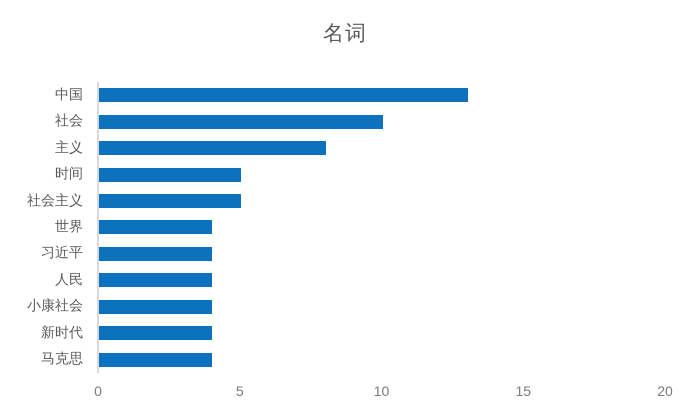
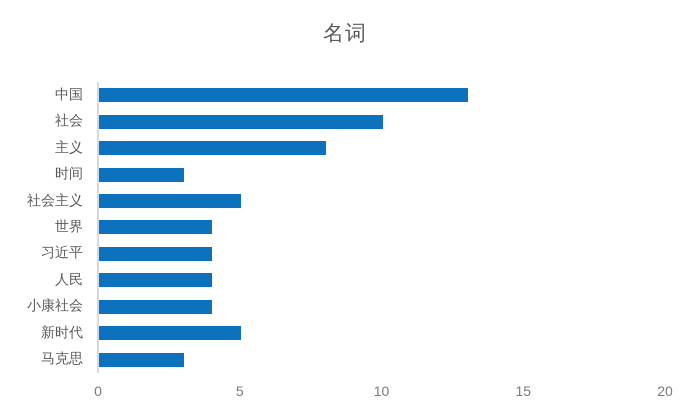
时间: 5 -> 3
新时代: 4 -> 5
马克思: 4 -> 3
